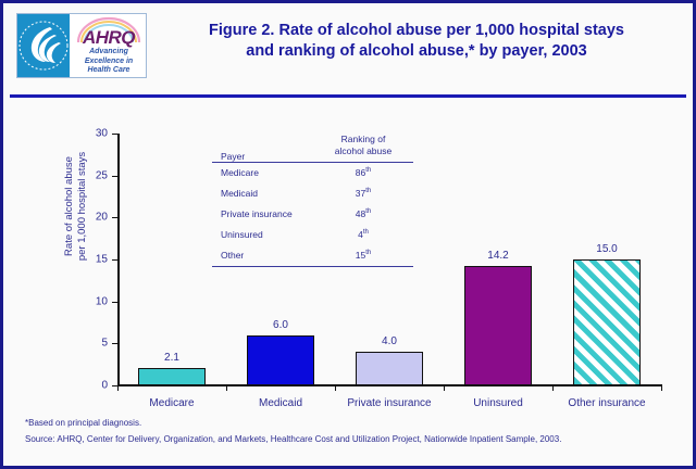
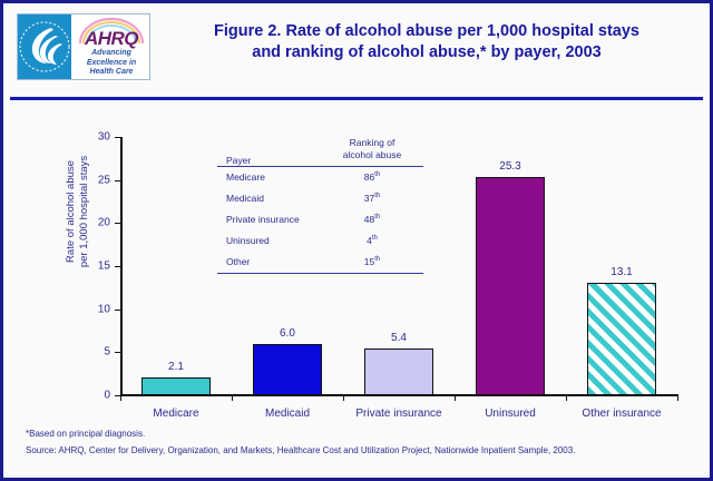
Private insurance: 4.0 -> 5.4
Uninsured: 14.2 -> 25.3
Other insurance: 15.0 -> 13.1
